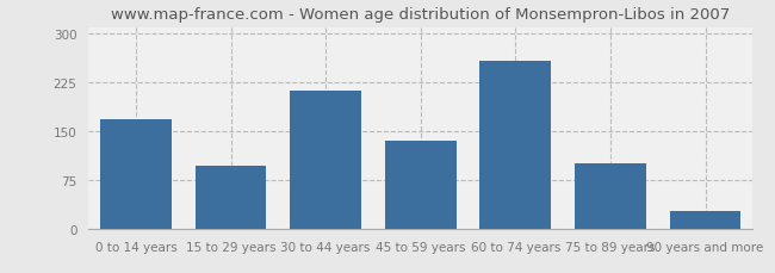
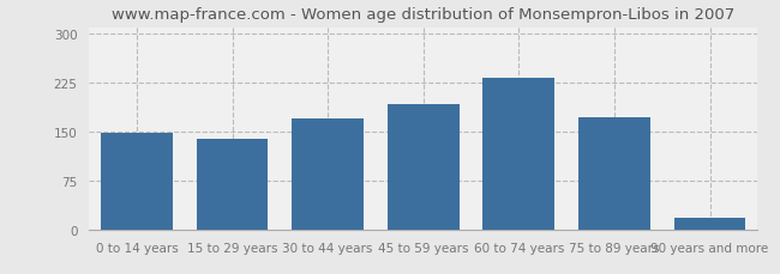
0 to 14 years: 168 -> 148
15 to 29 years: 98 -> 140
30 to 44 years: 212 -> 170
45 to 59 years: 136 -> 193
60 to 74 years: 258 -> 233
75 to 89 years: 102 -> 173
90 years and more: 28 -> 18
